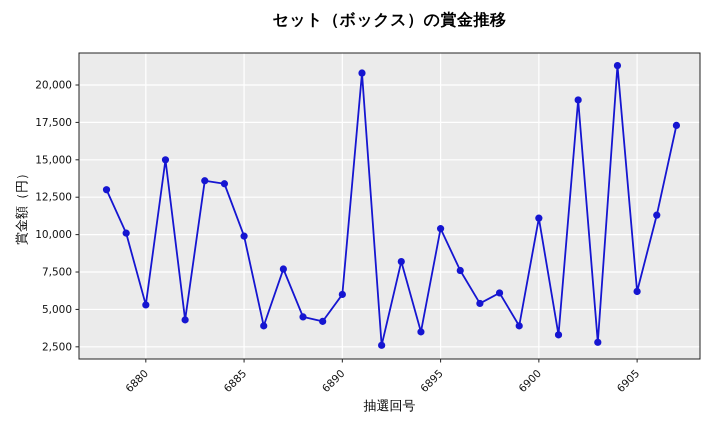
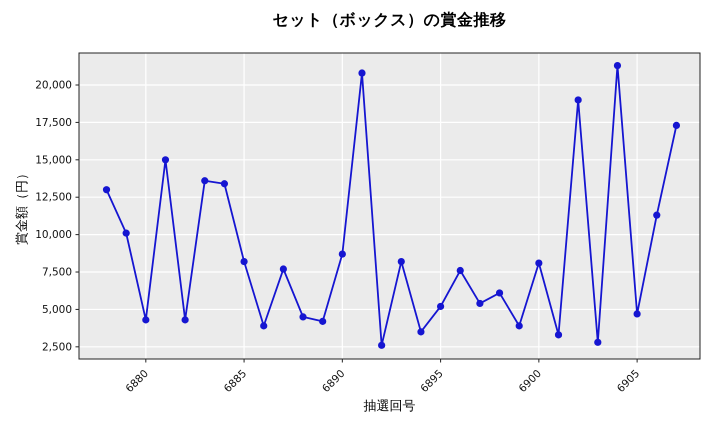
6880: 5300 -> 4300
6885: 9900 -> 8200
6890: 6000 -> 8700
6895: 10400 -> 5200
6900: 11100 -> 8100
6905: 6200 -> 4700
